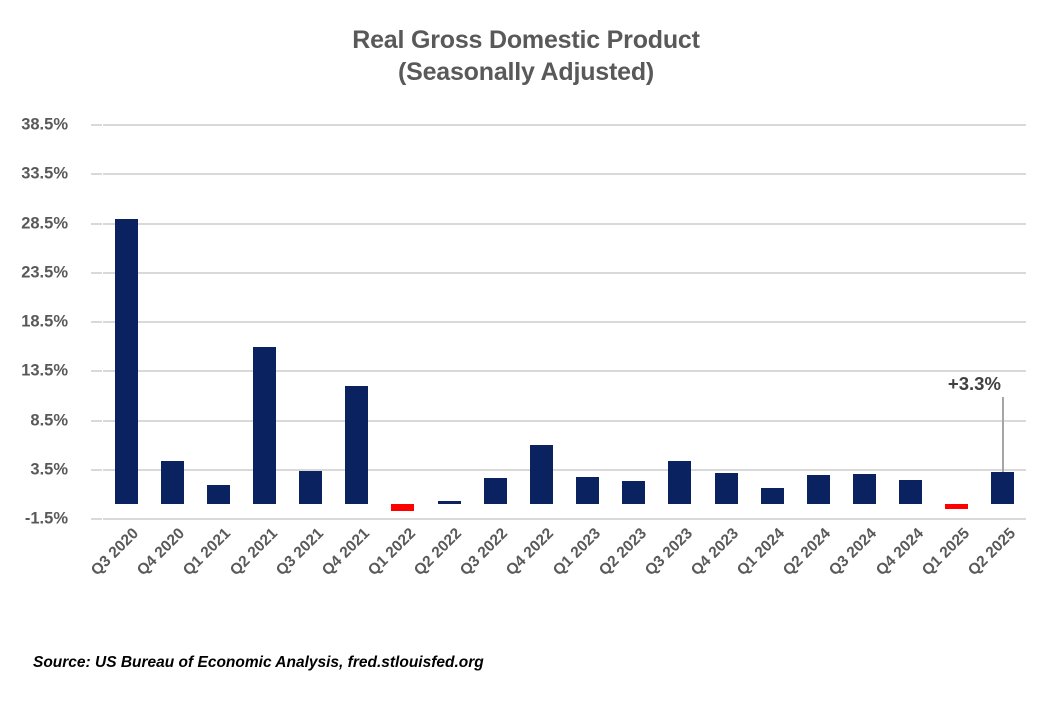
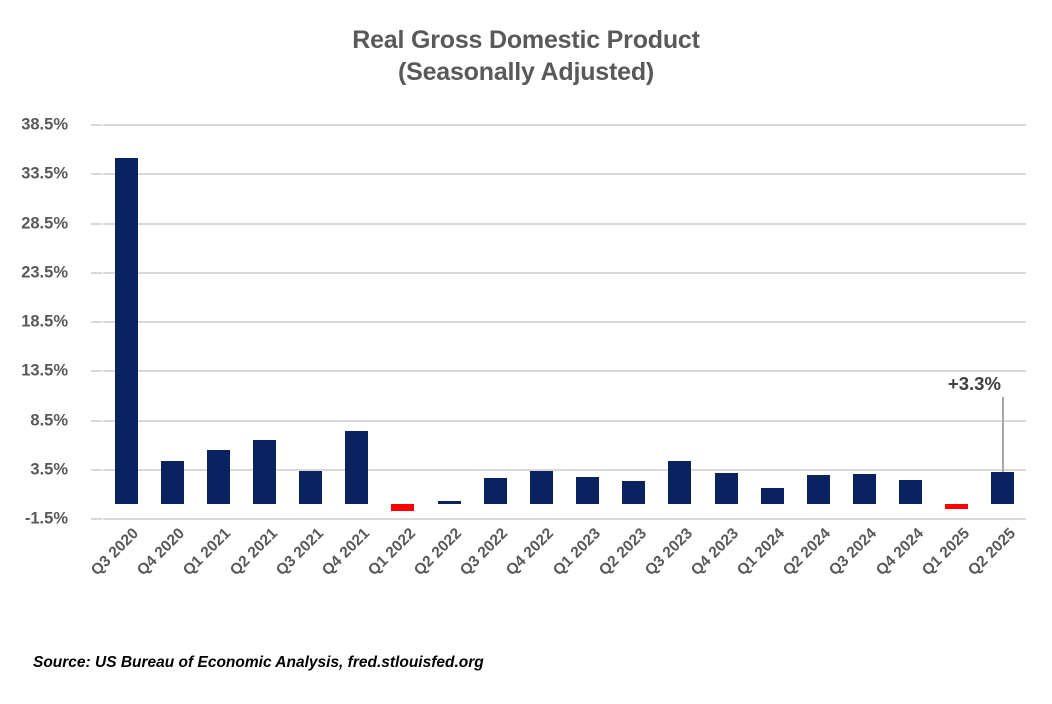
Q3 2020: 29% -> 35%
Q1 2021: 2% -> 6%
Q2 2021: 16% -> 6%
Q4 2021: 12% -> 7%
Q4 2022: 6% -> 3%
